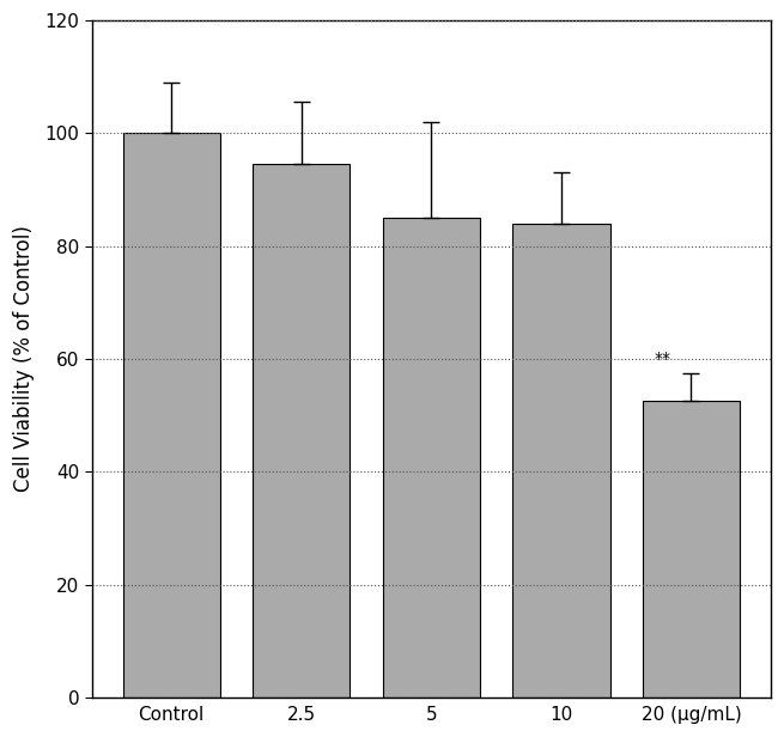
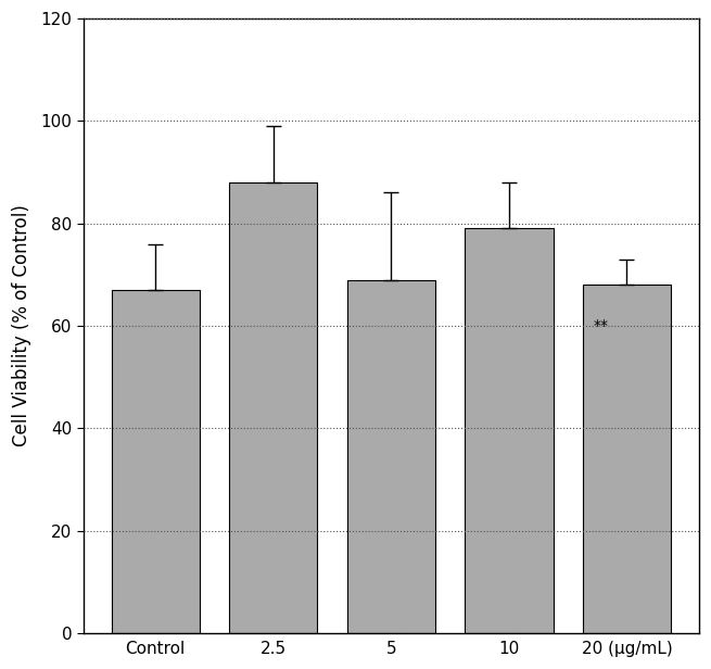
Control: 100.0 -> 67.0
2.5: 94.5 -> 88.0
5: 85.0 -> 69.0
10: 84.0 -> 79.0
20 (μg/mL): 52.5 -> 68.0
